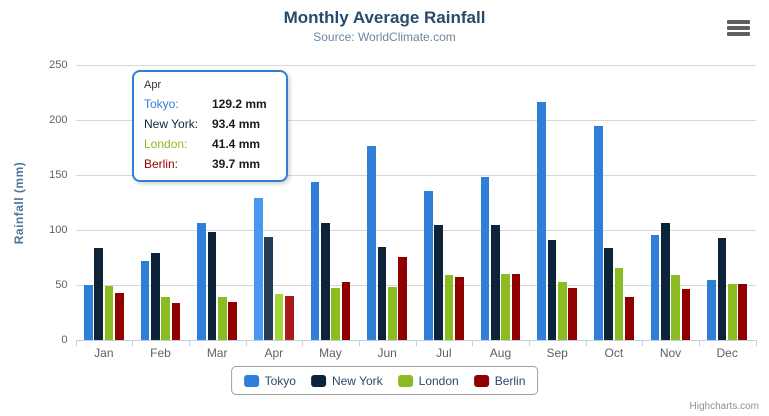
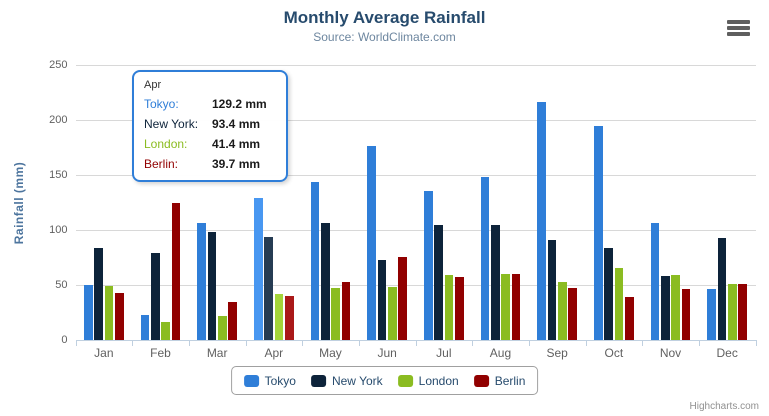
Tokyo/Feb: 72 -> 23
London/Feb: 39 -> 16
Berlin/Feb: 33 -> 125
London/Mar: 39 -> 22
New York/Jun: 84 -> 73
Tokyo/Nov: 96 -> 106
New York/Nov: 107 -> 58
Tokyo/Dec: 54 -> 46
